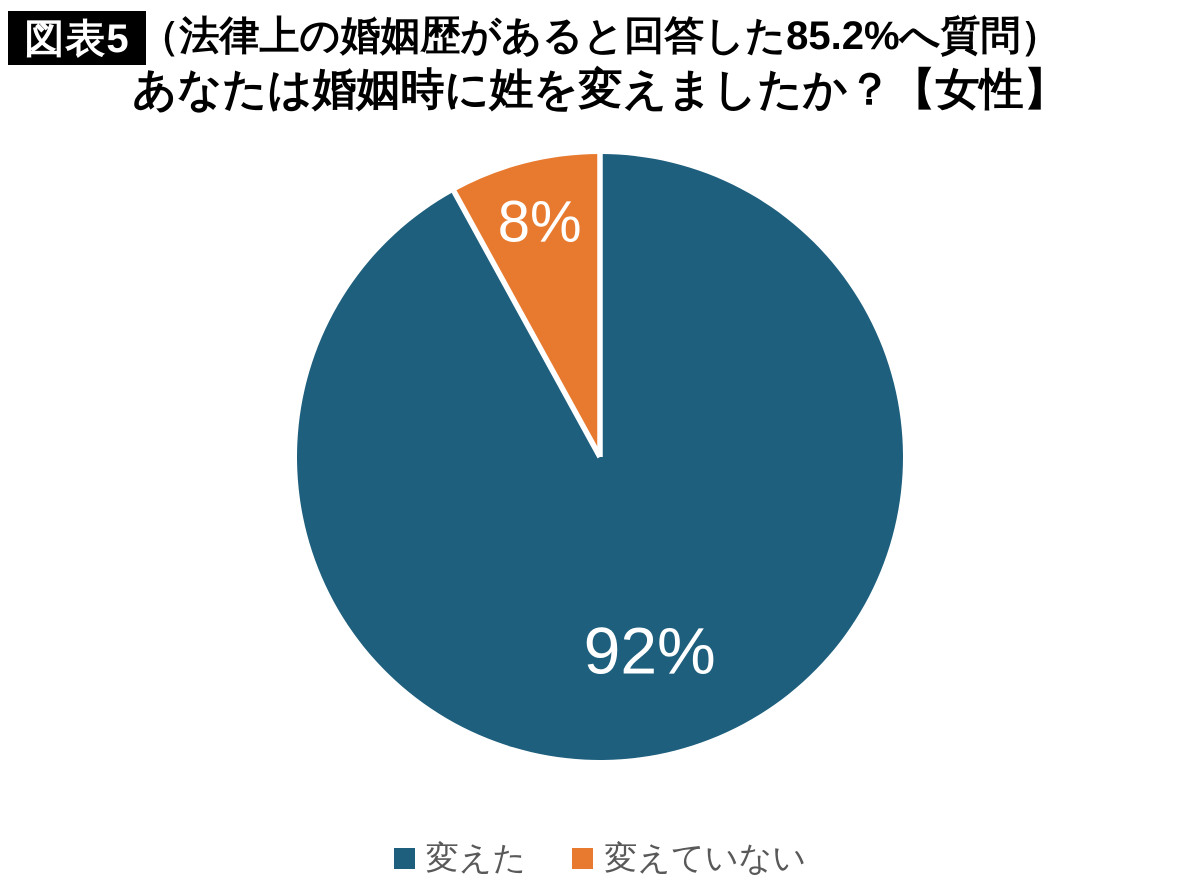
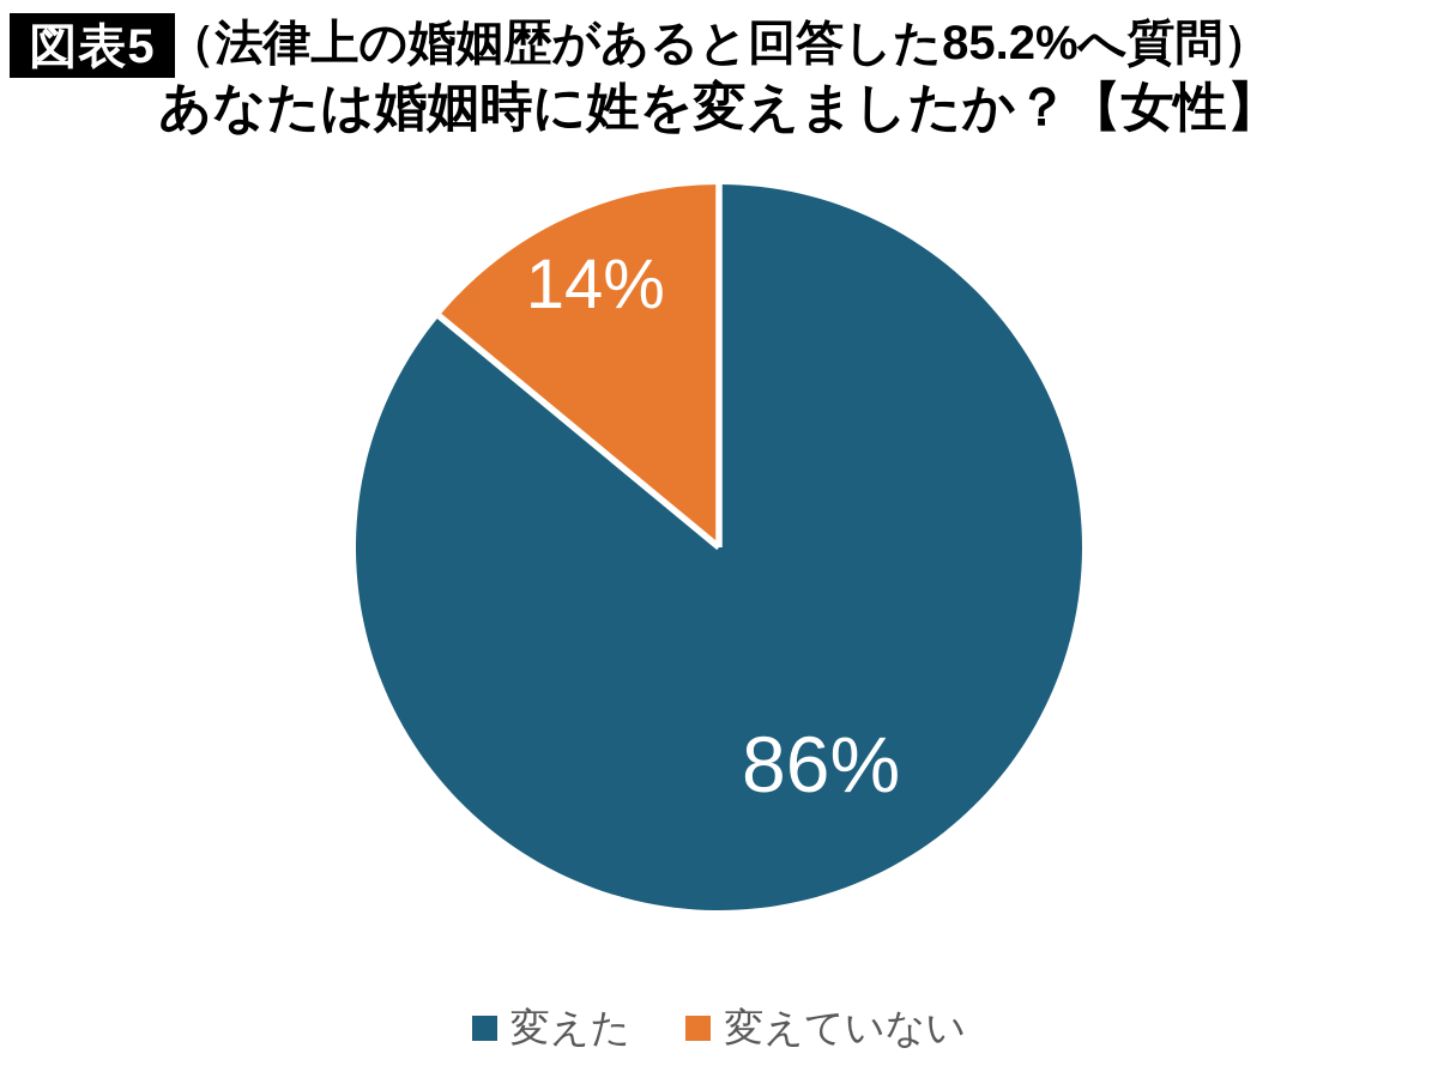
変えた: 92% -> 86%
変えていない: 8% -> 14%
